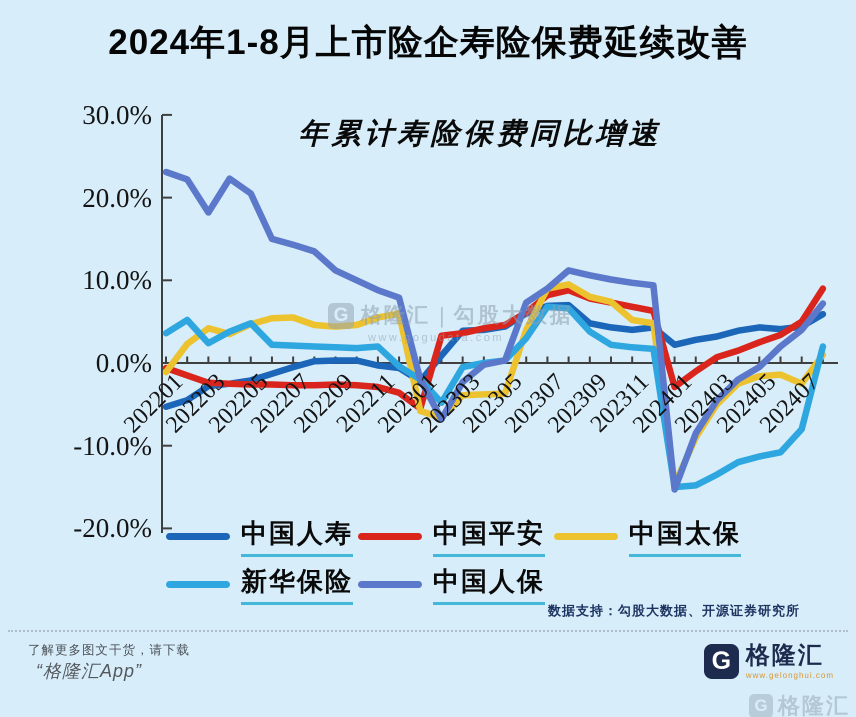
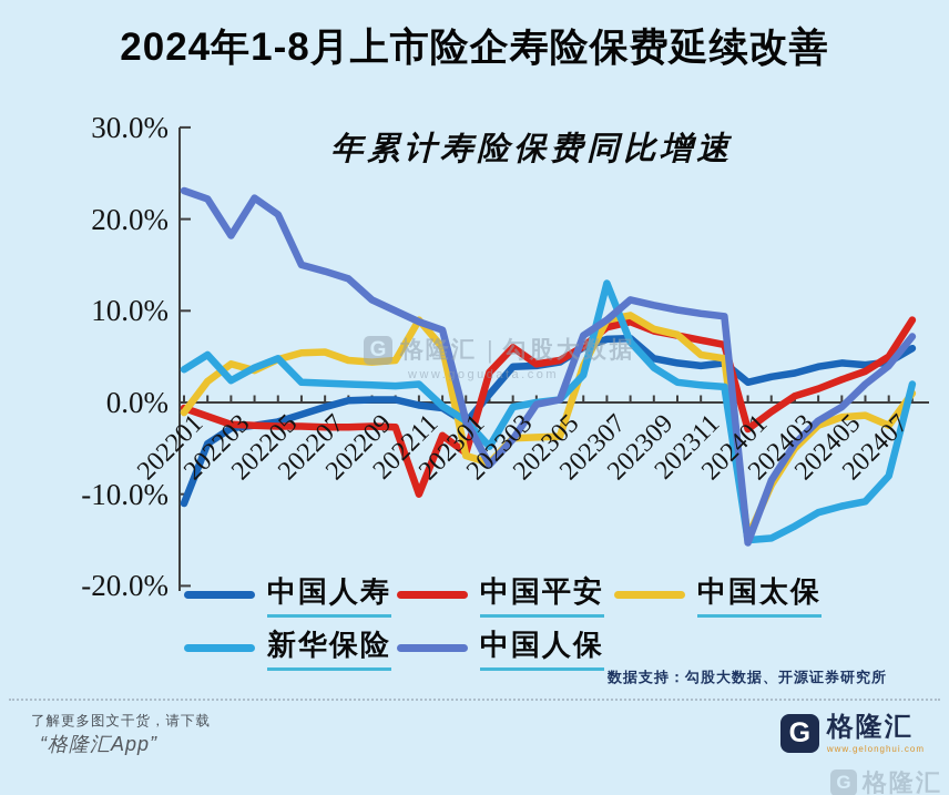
中国人寿/202201: -5% -> -11%
中国平安/202211: -3% -> -10%
中国太保/202211: 6% -> 9%
中国平安/202303: 4% -> 6%
中国人保/202303: -2% -> -4%
新华保险/202307: 7% -> 13%
